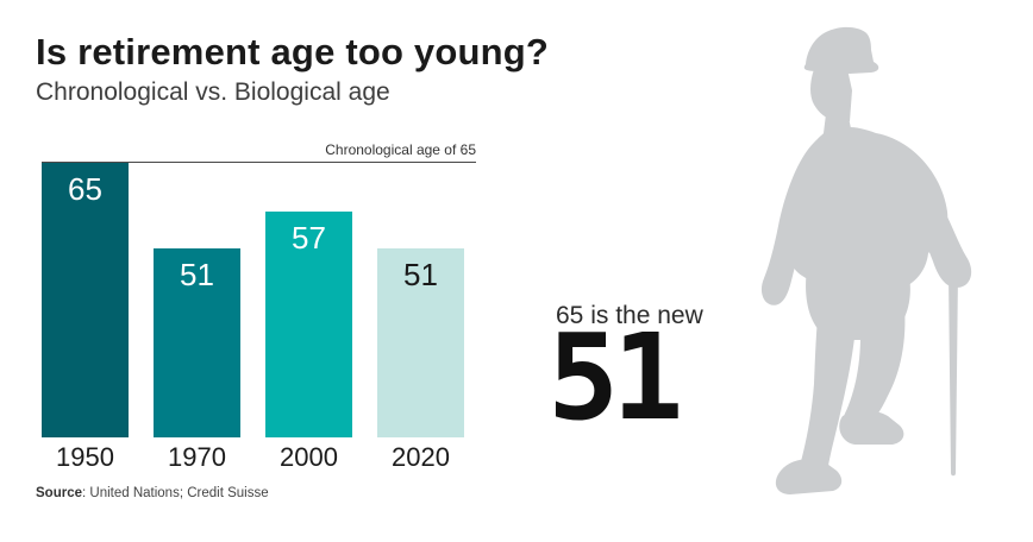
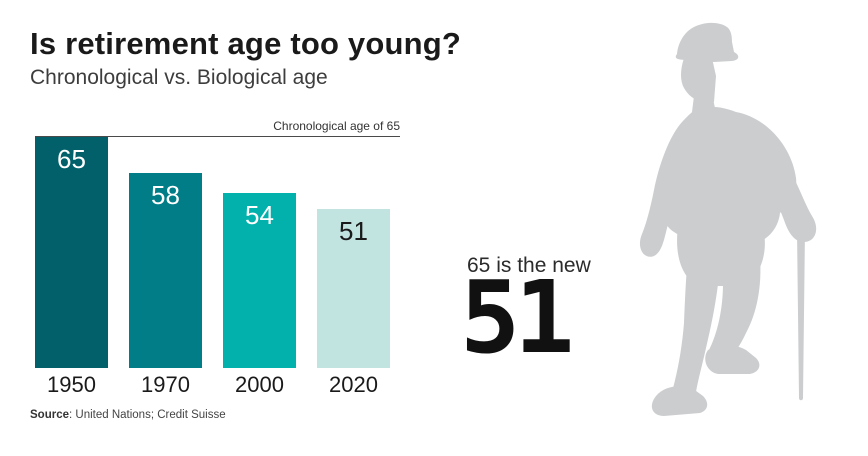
1970: 51 -> 58
2000: 57 -> 54
